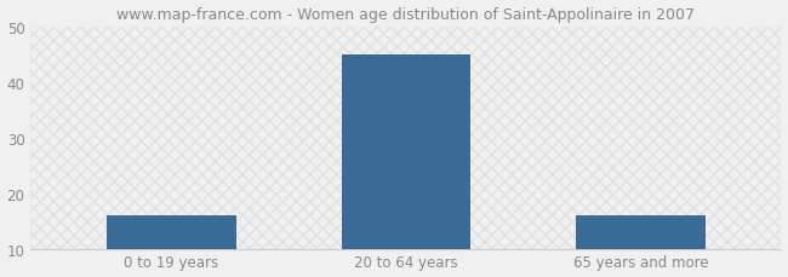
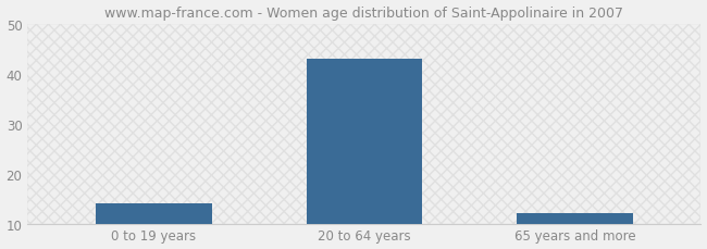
0 to 19 years: 16 -> 14
20 to 64 years: 45 -> 43
65 years and more: 16 -> 12
